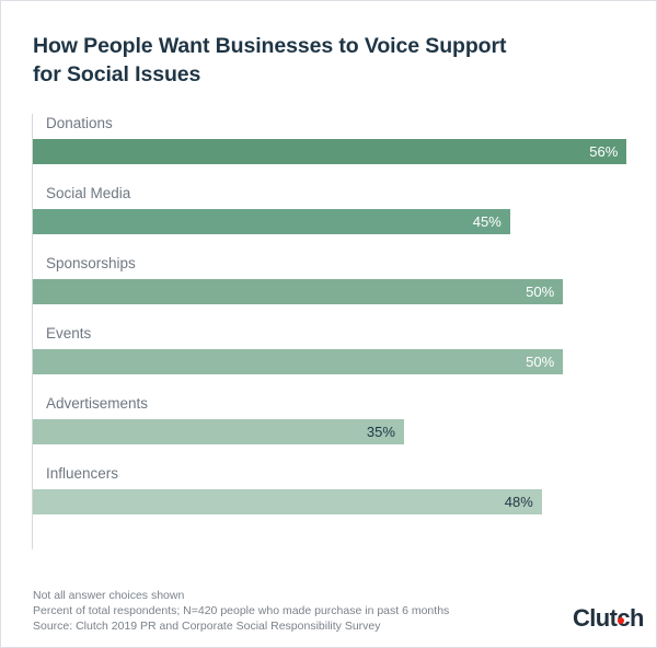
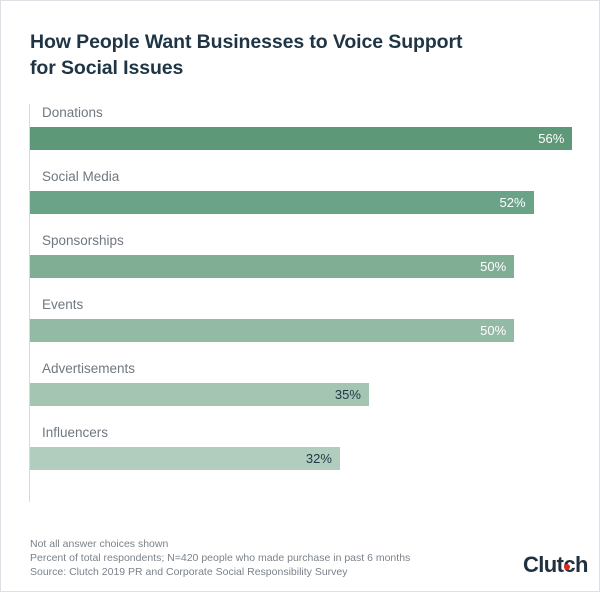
Social Media: 45% -> 52%
Influencers: 48% -> 32%
